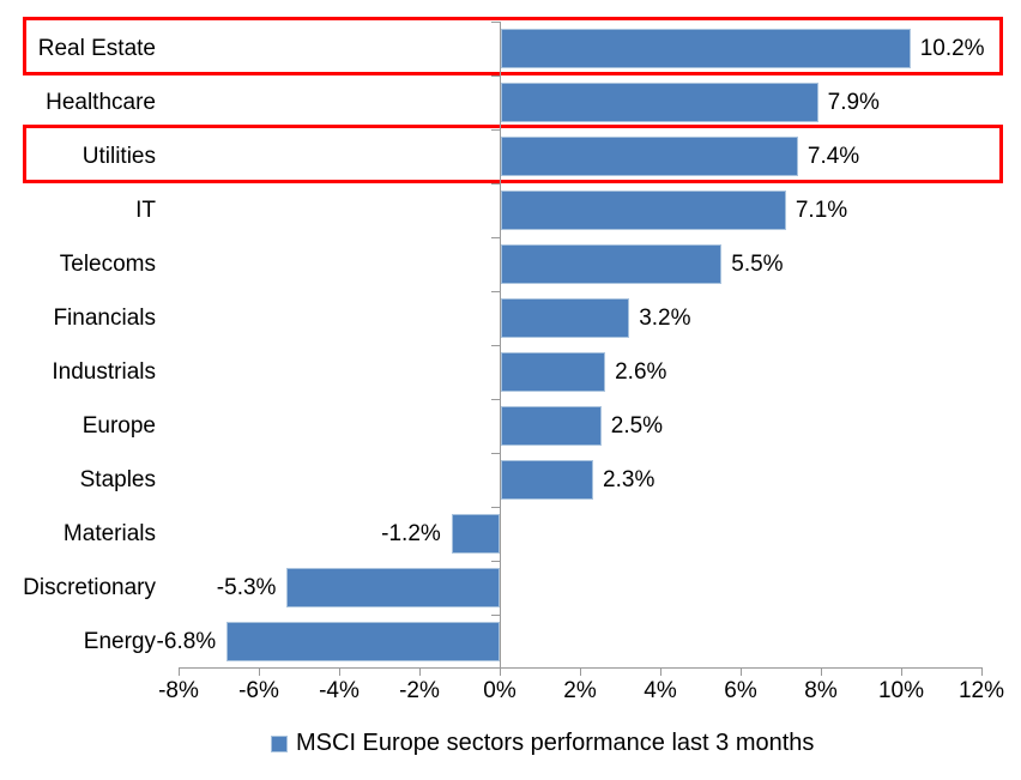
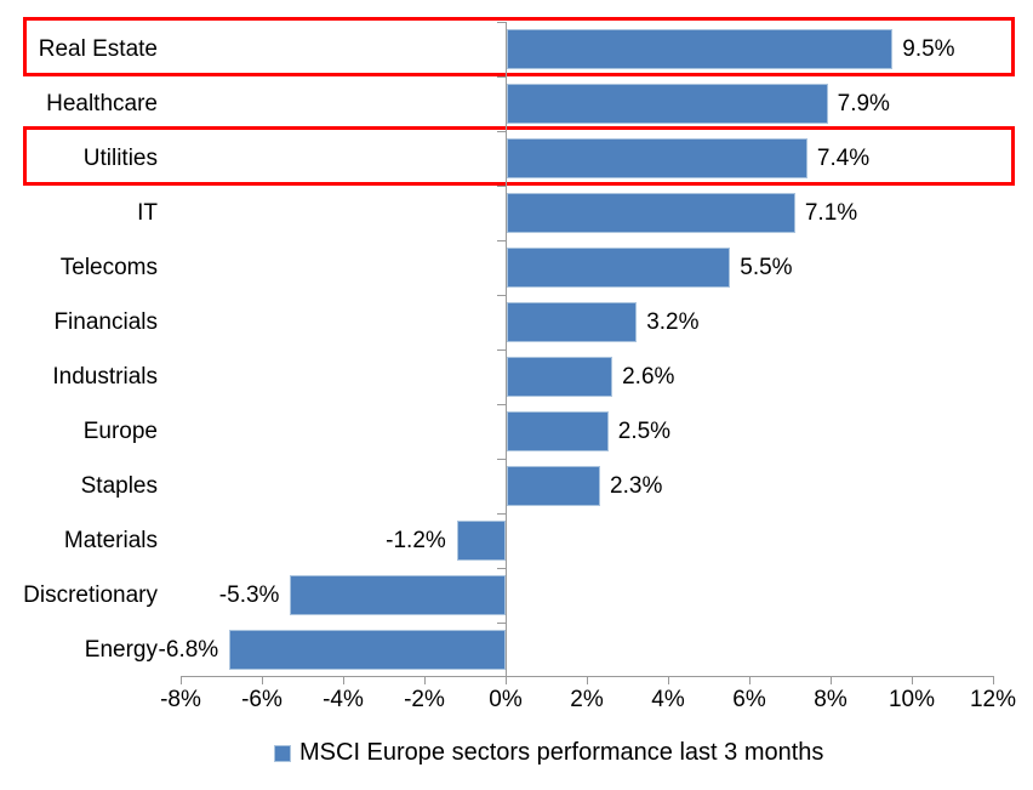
Real Estate: 10.2% -> 9.5%
